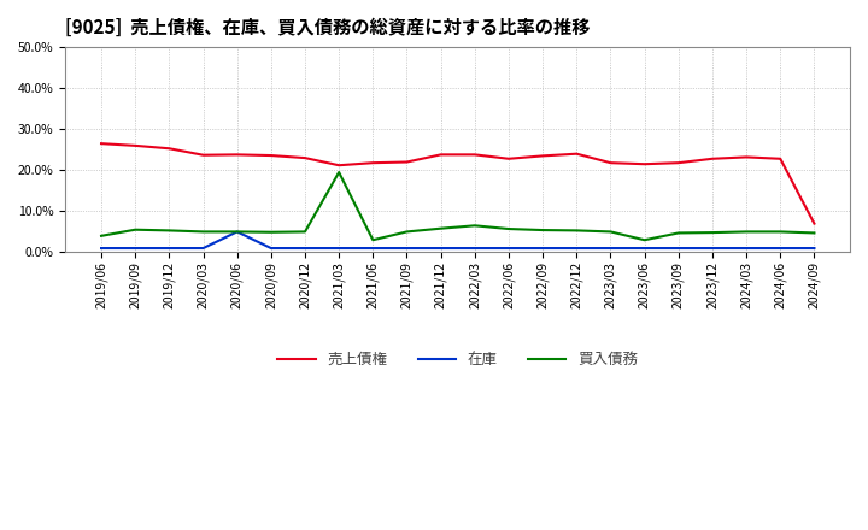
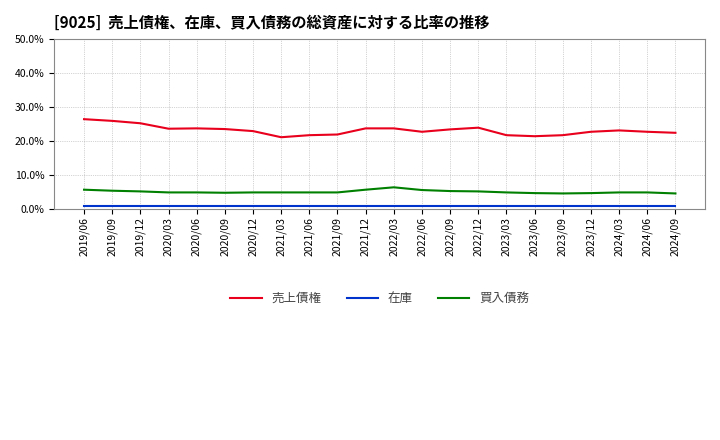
買入債務/2019/06: 4.0% -> 5.8%
在庫/2020/06: 5% -> 1%
買入債務/2021/03: 19.5% -> 5.0%
買入債務/2021/06: 3.0% -> 5.0%
買入債務/2023/06: 3.0% -> 4.8%
売上債権/2024/09: 7.0% -> 22.5%
